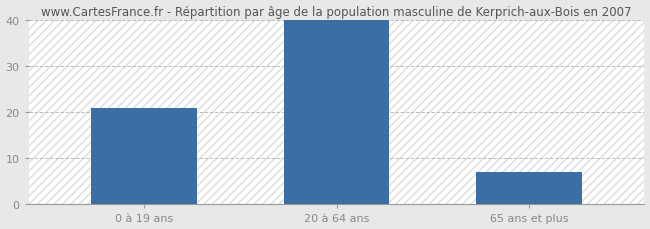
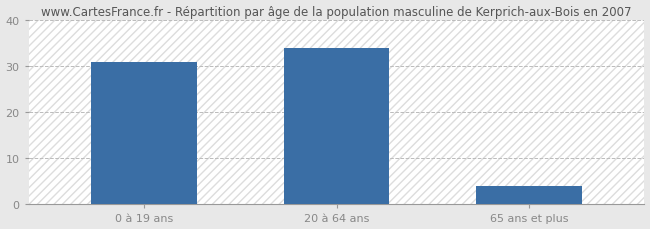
0 à 19 ans: 21 -> 31
20 à 64 ans: 40 -> 34
65 ans et plus: 7 -> 4
